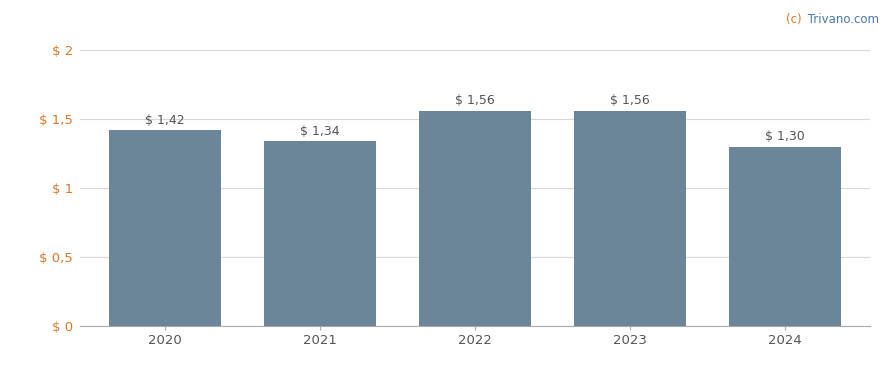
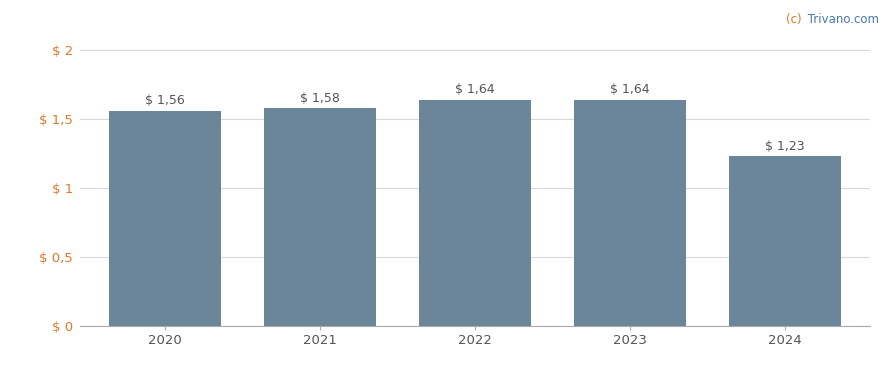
2020: 1,42 -> 1,56
2021: 1,34 -> 1,58
2022: 1,56 -> 1,64
2023: 1,56 -> 1,64
2024: 1,30 -> 1,23
